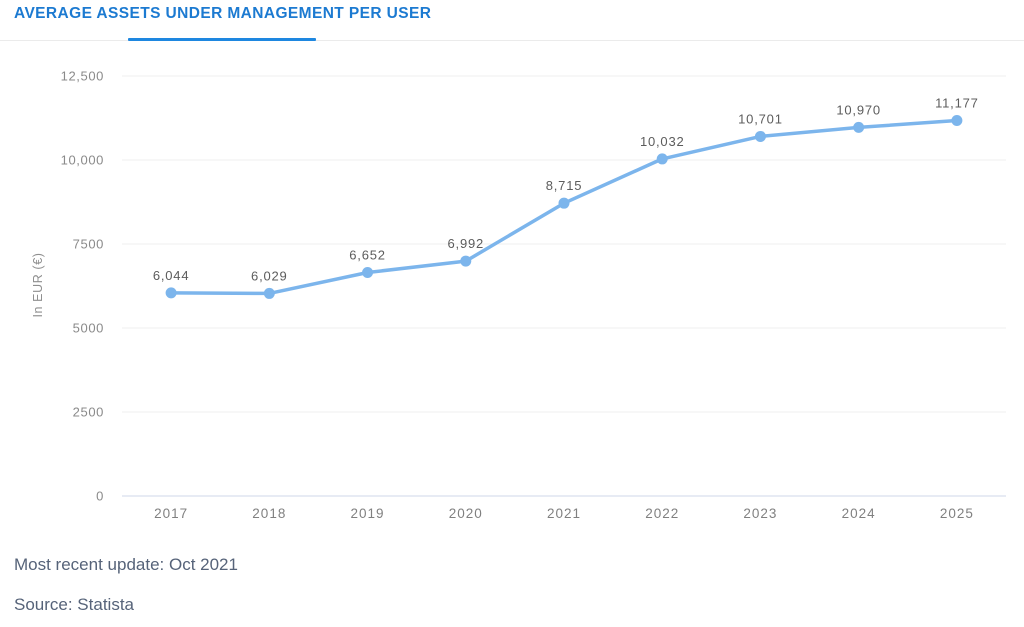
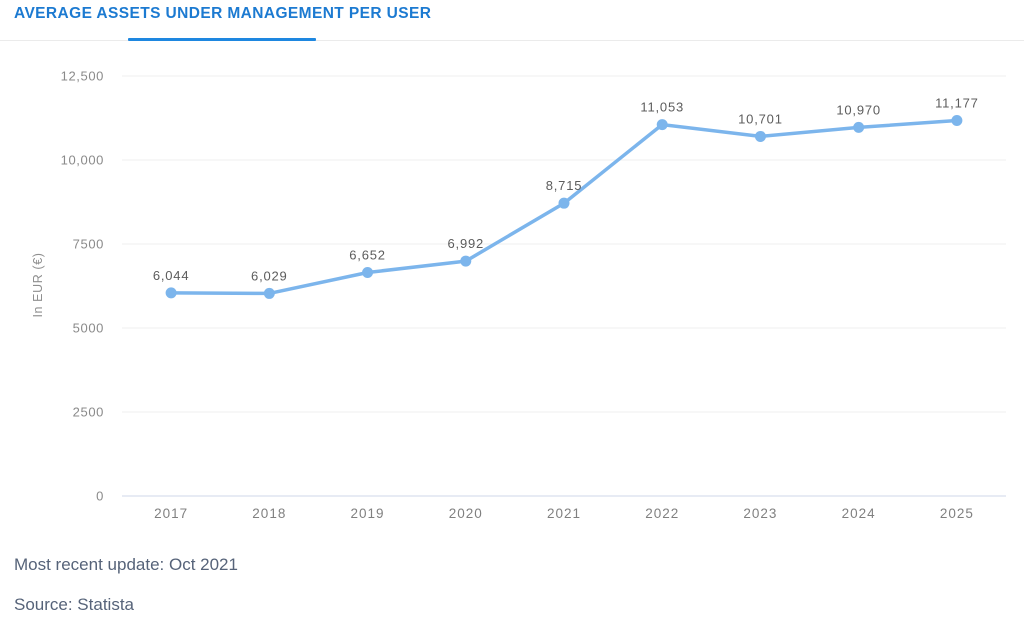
2022: 10,032 -> 11,053
